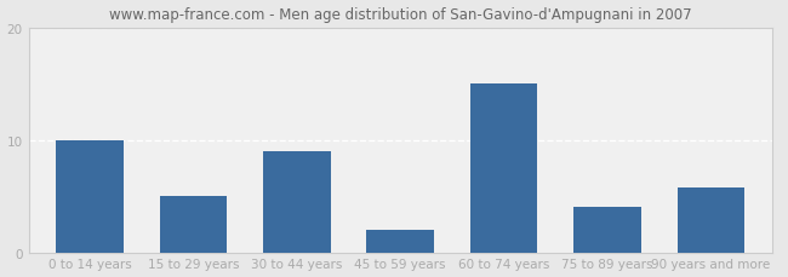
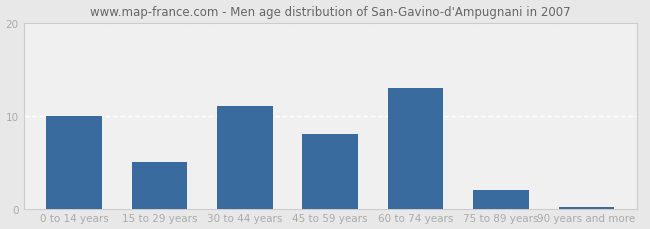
30 to 44 years: 9.0 -> 11.0
45 to 59 years: 2.0 -> 8.0
60 to 74 years: 15.0 -> 13.0
75 to 89 years: 4.0 -> 2.0
90 years and more: 5.8 -> 0.2
